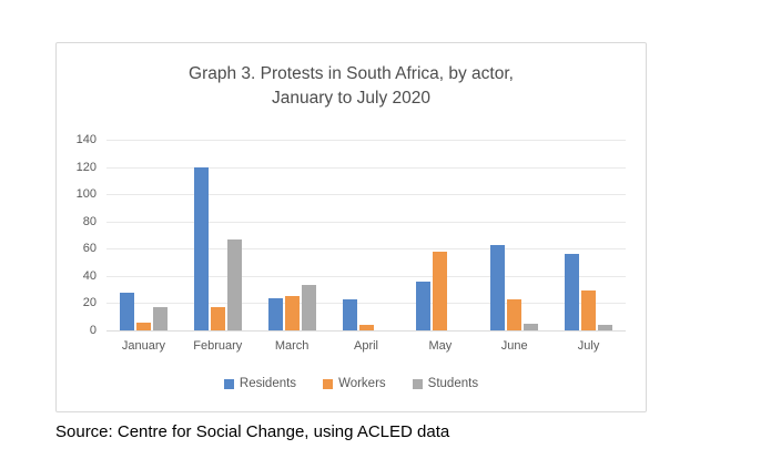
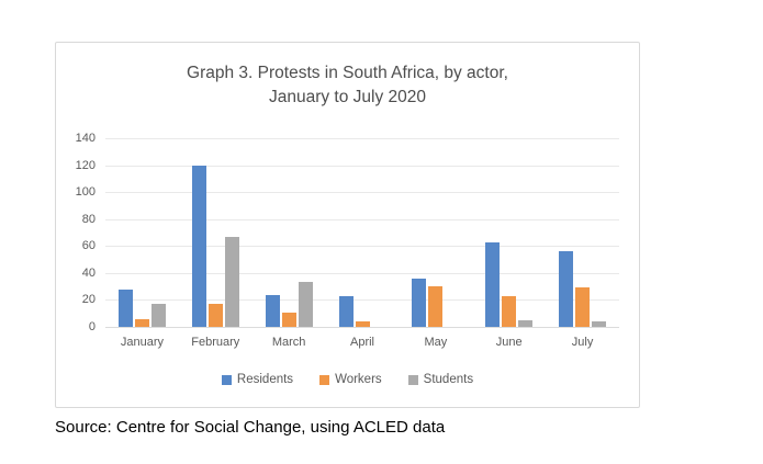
Workers/March: 25 -> 11
Workers/May: 58 -> 30
